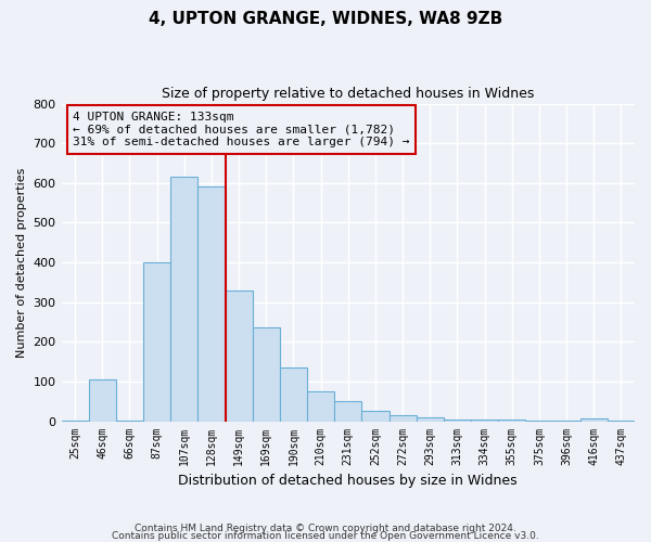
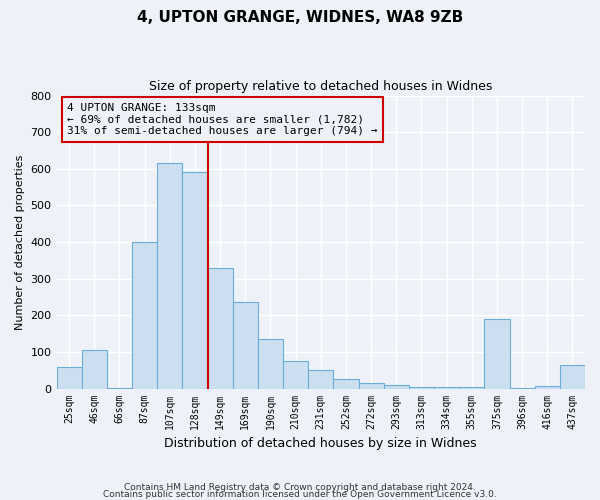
25sqm: 2 -> 60
375sqm: 2 -> 190
437sqm: 2 -> 65
